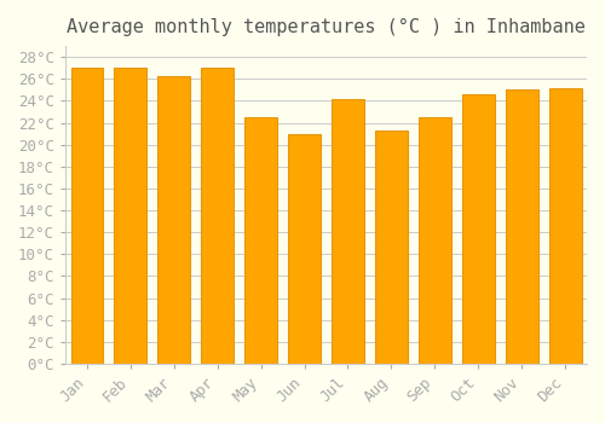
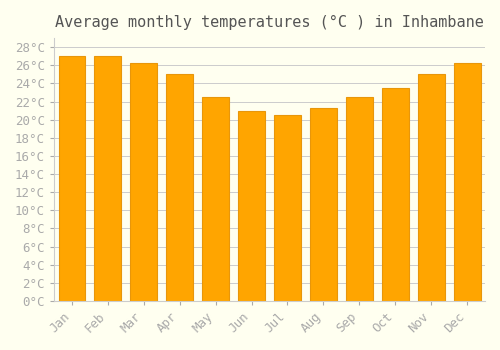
Apr: 27.0°C -> 25.0°C
Jul: 24.2°C -> 20.5°C
Oct: 24.6°C -> 23.5°C
Dec: 25.2°C -> 26.2°C
